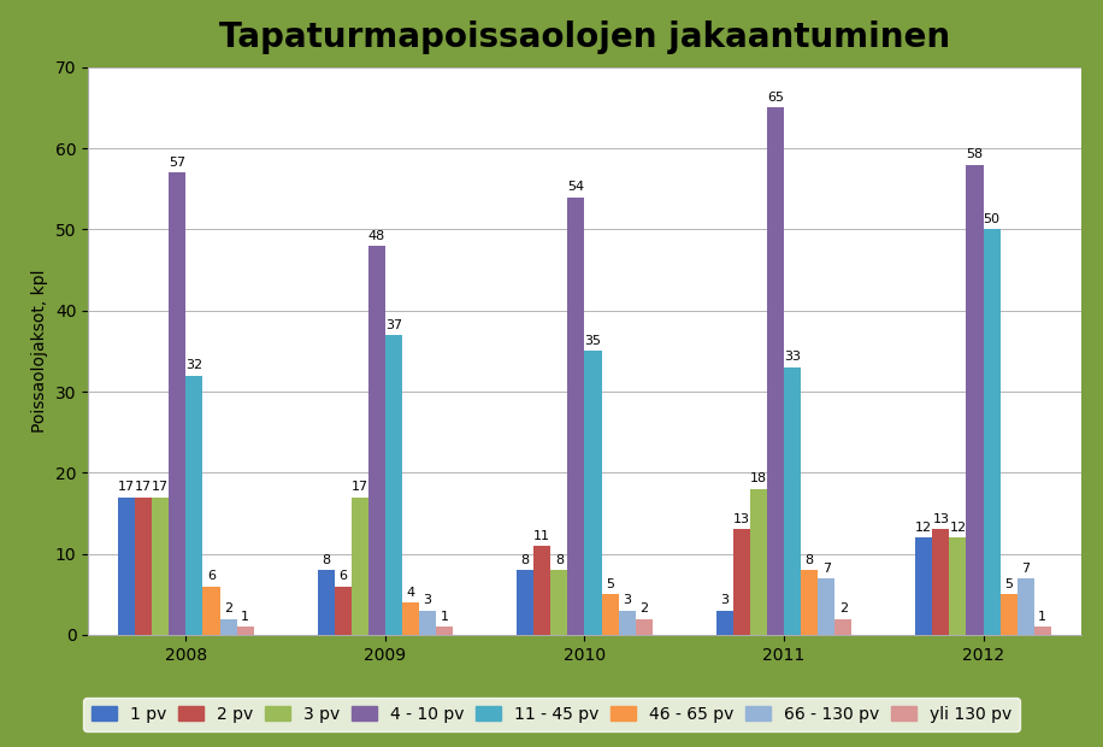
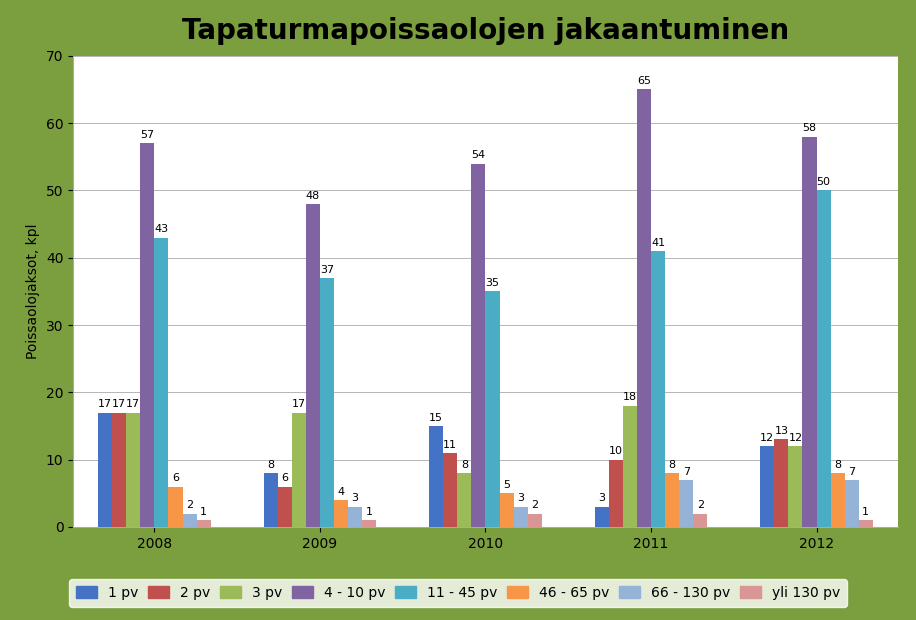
11 - 45 pv/2008: 32 -> 43
1 pv/2010: 8 -> 15
2 pv/2011: 13 -> 10
11 - 45 pv/2011: 33 -> 41
46 - 65 pv/2012: 5 -> 8
